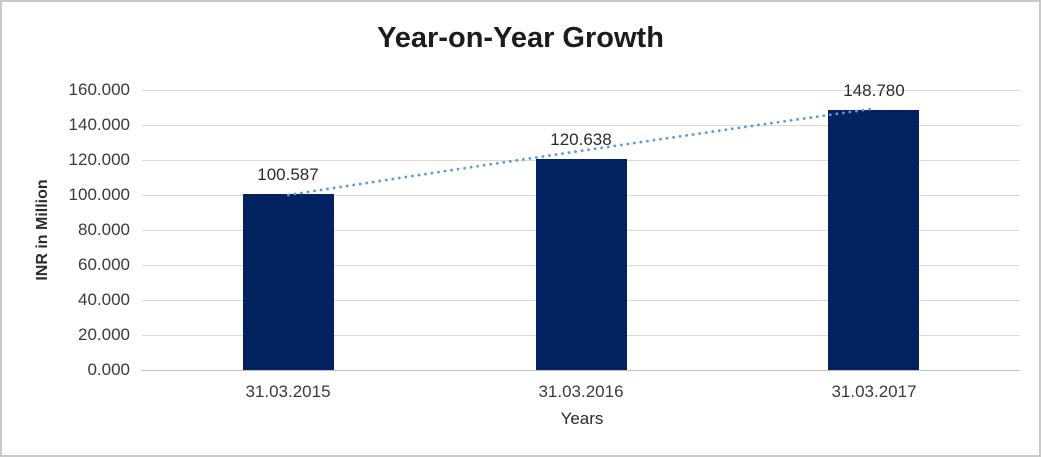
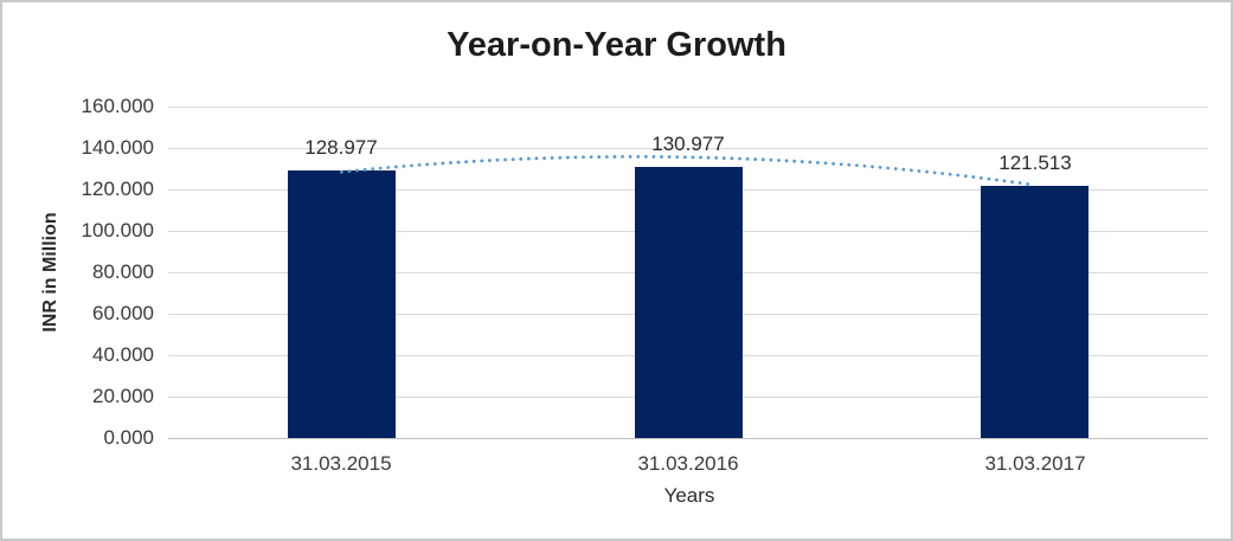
31.03.2015: 100.587 -> 128.977
31.03.2016: 120.638 -> 130.977
31.03.2017: 148.780 -> 121.513
